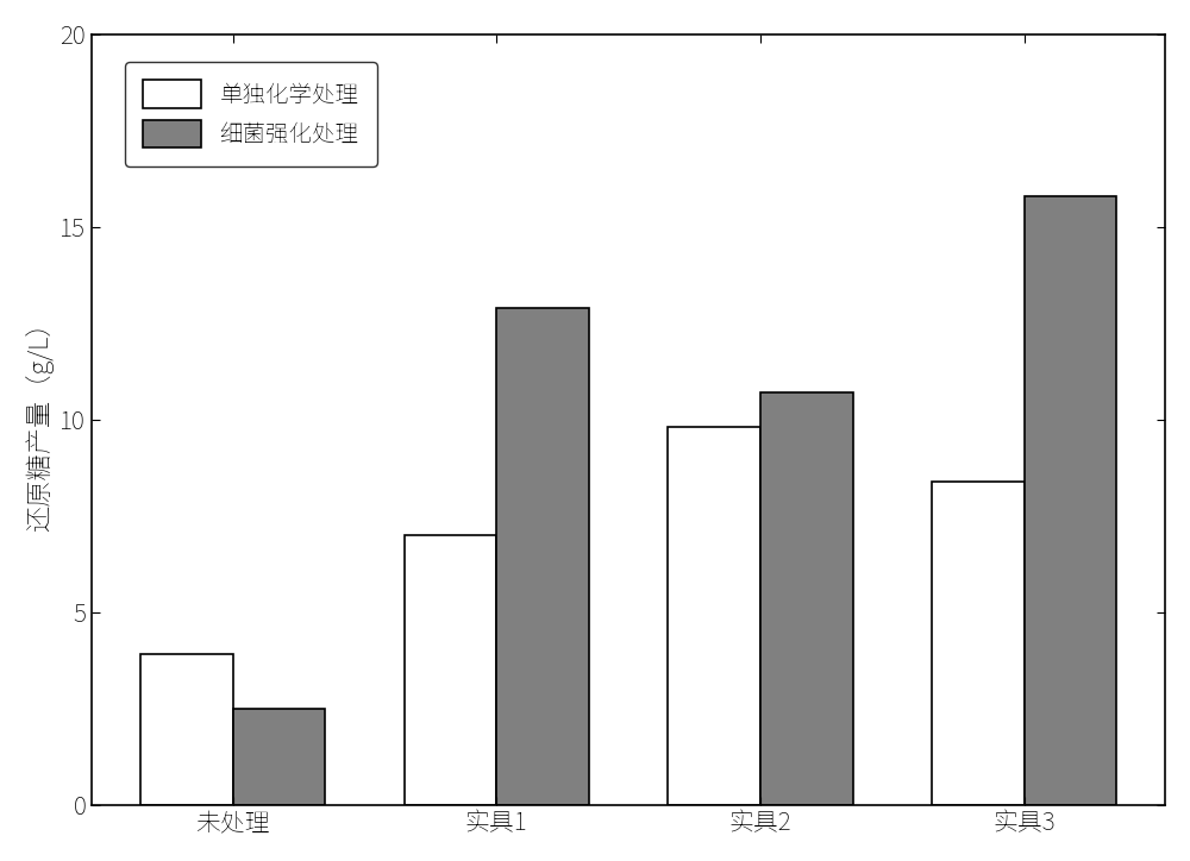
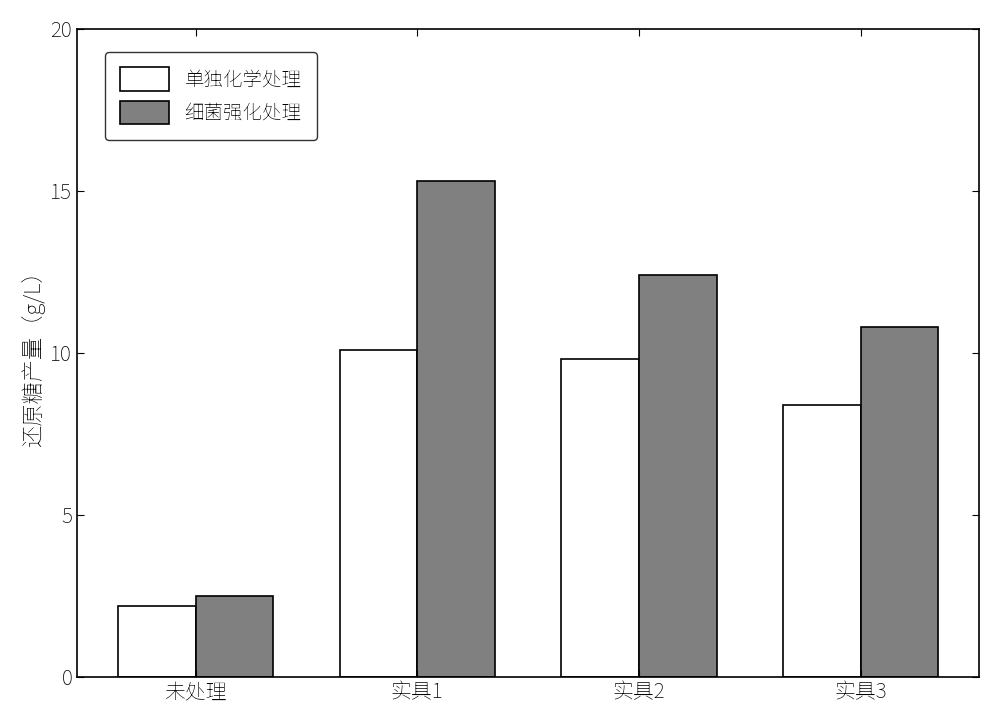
单独化学处理/未处理: 3.9 -> 2.2
单独化学处理/实具1: 7.0 -> 10.1
细菌强化处理/实具1: 12.9 -> 15.3
细菌强化处理/实具2: 10.7 -> 12.4
细菌强化处理/实具3: 15.8 -> 10.8
